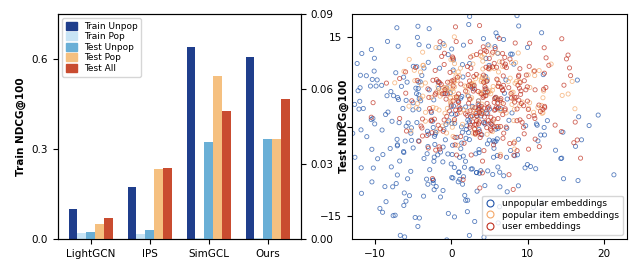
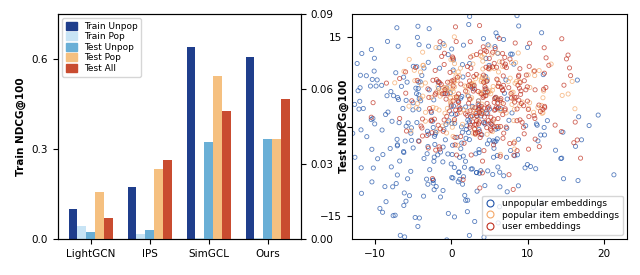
Train Pop/LightGCN: 0.020 -> 0.045
Test Pop/LightGCN: 0.0062 -> 0.0190
Test All/IPS: 0.0285 -> 0.0315
